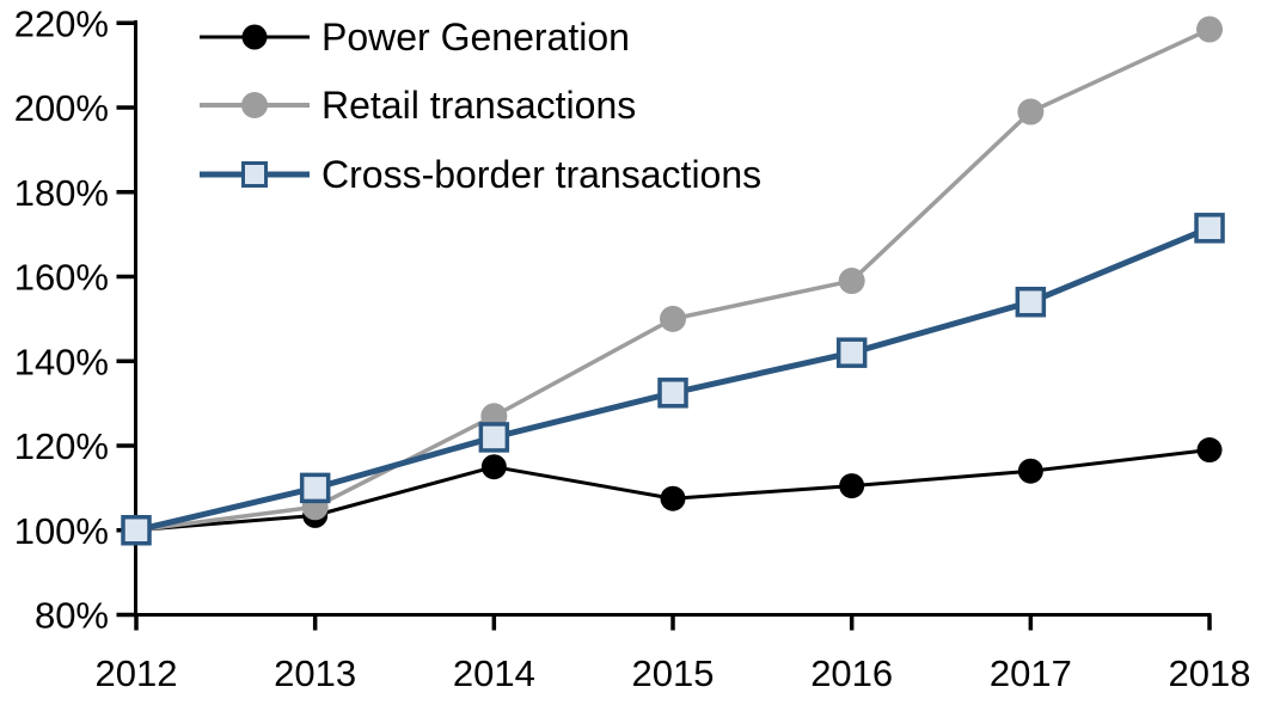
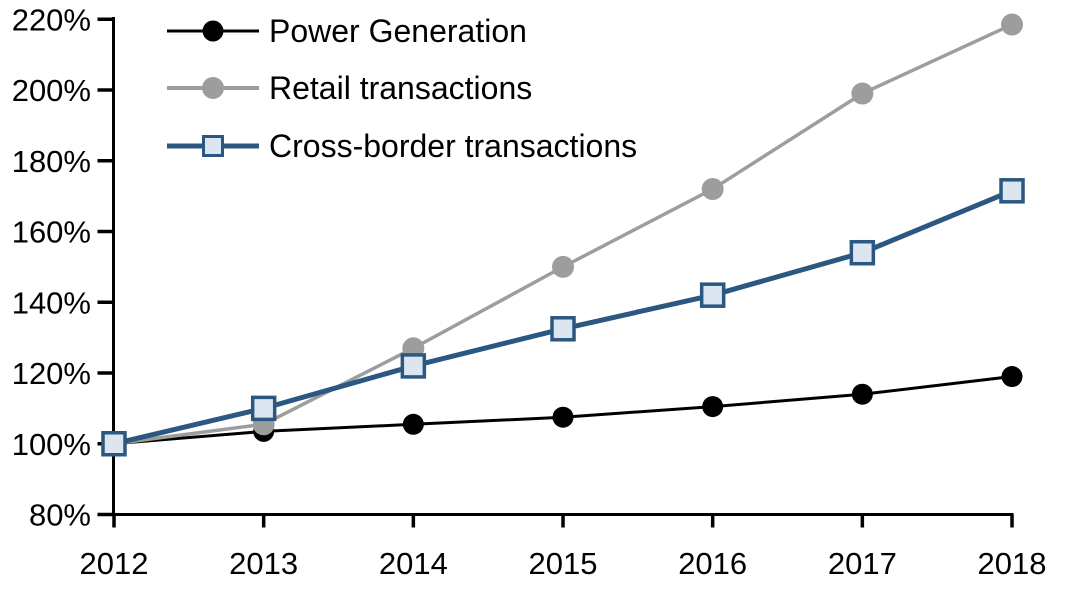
Power Generation/2014: 115% -> 106%
Retail transactions/2016: 159% -> 172%
